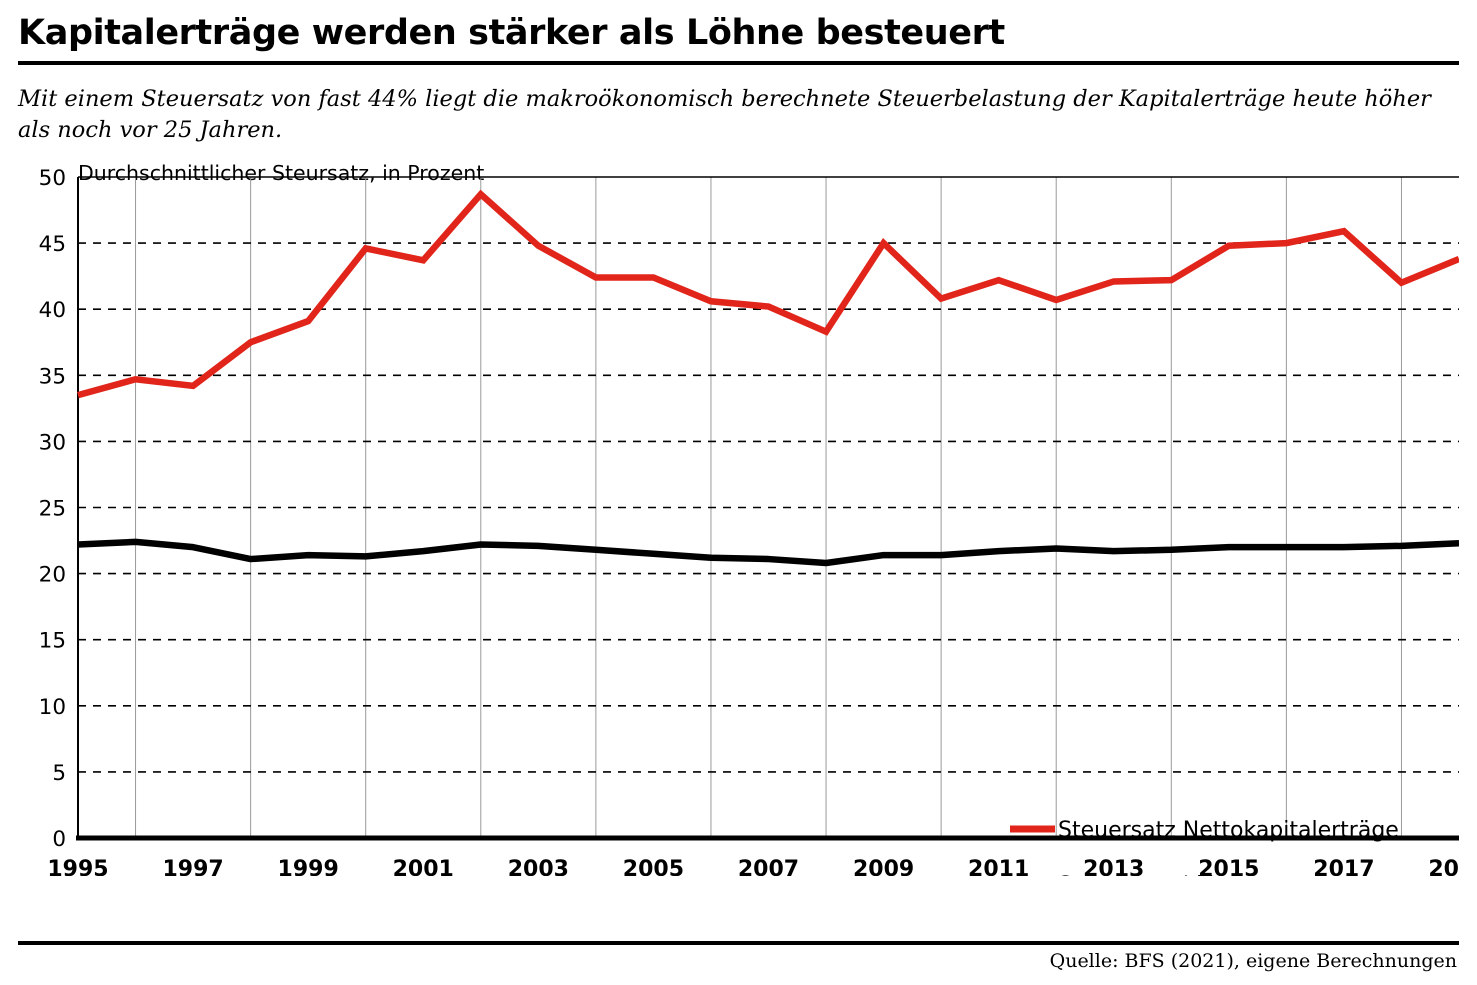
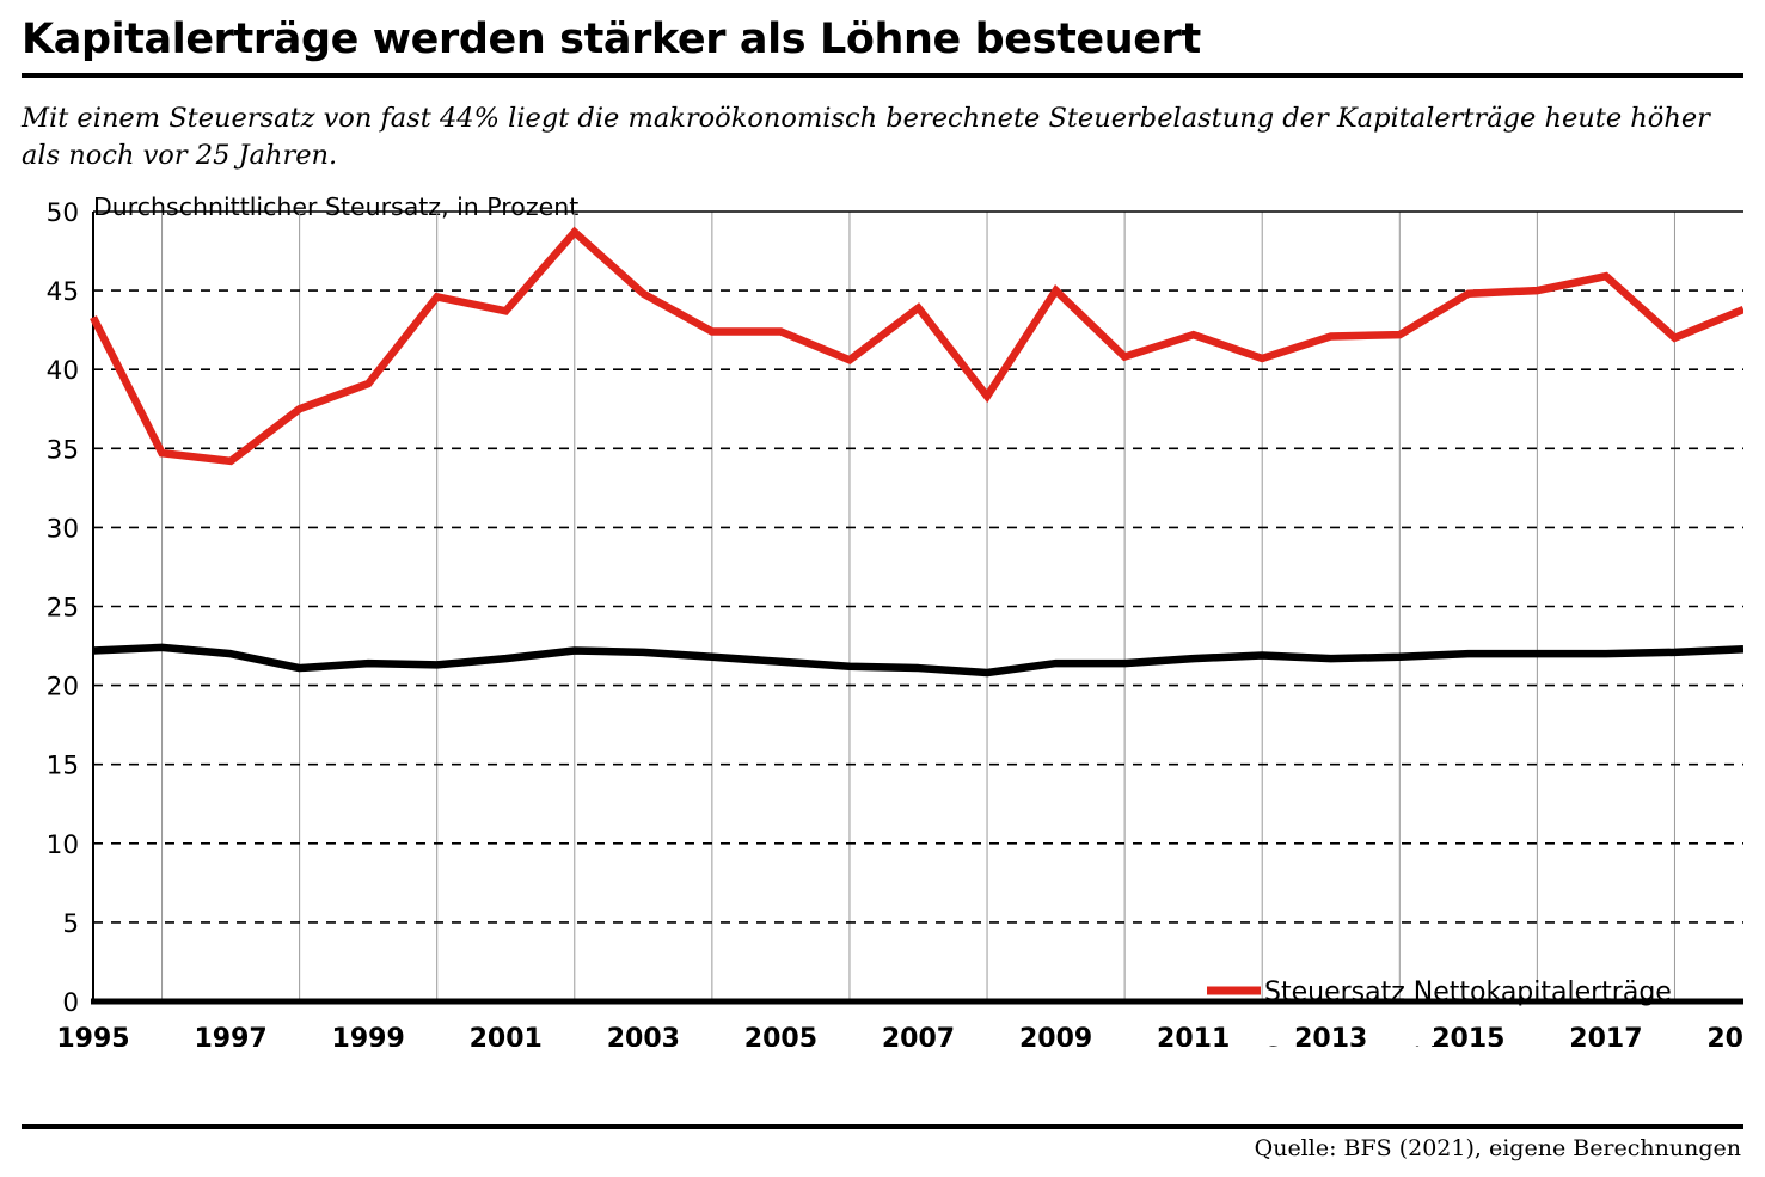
Steuersatz Nettokapitalerträge/1995: 33.5 -> 43.3
Steuersatz Nettokapitalerträge/2007: 40.2 -> 43.9
